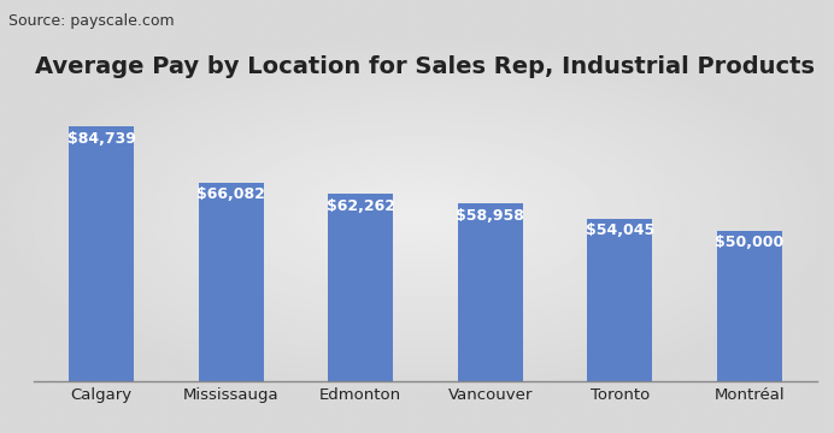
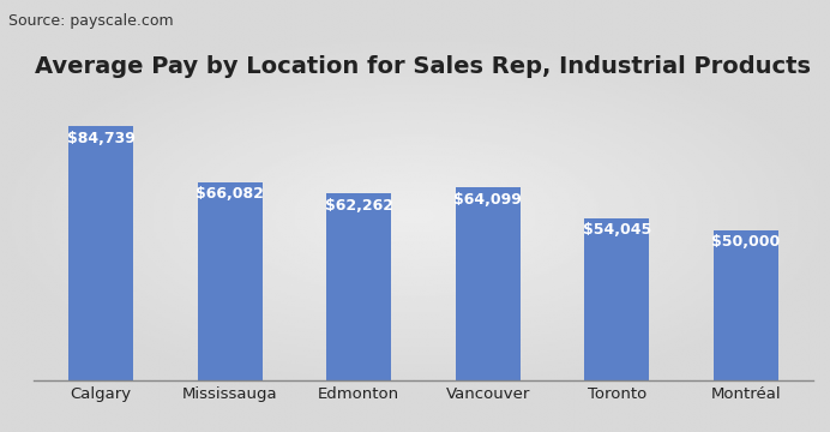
Vancouver: $58,958 -> $64,099
